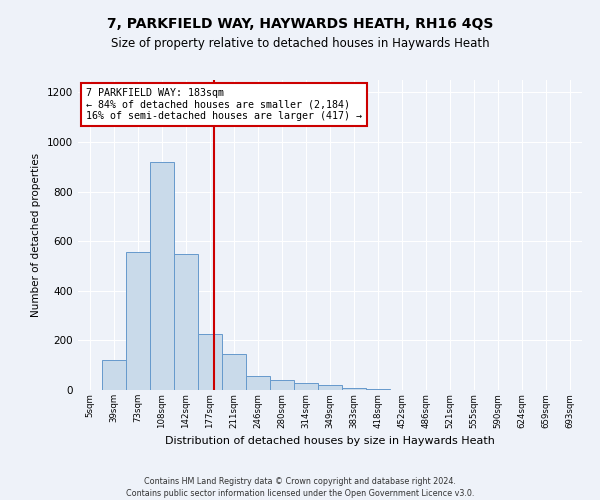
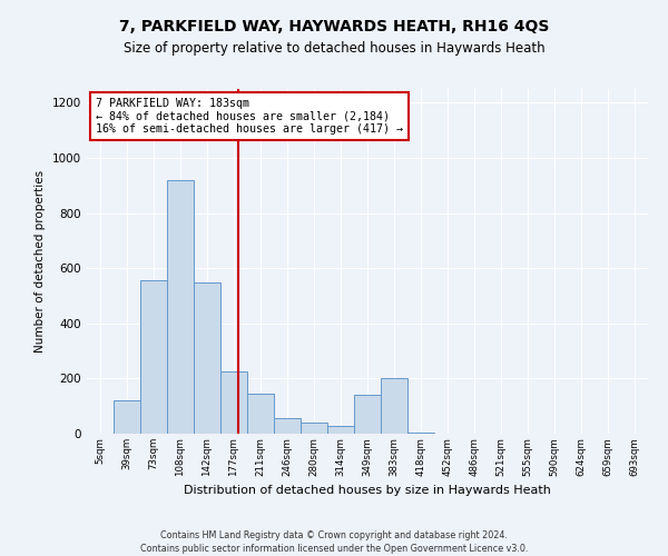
349sqm: 20 -> 140
383sqm: 10 -> 200
